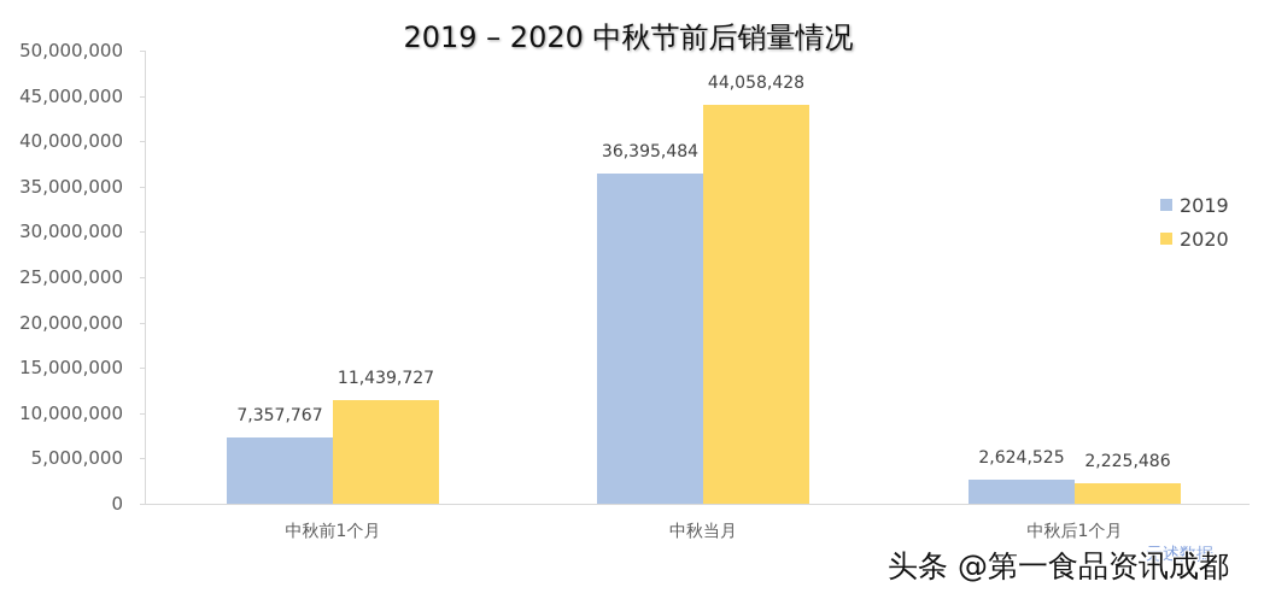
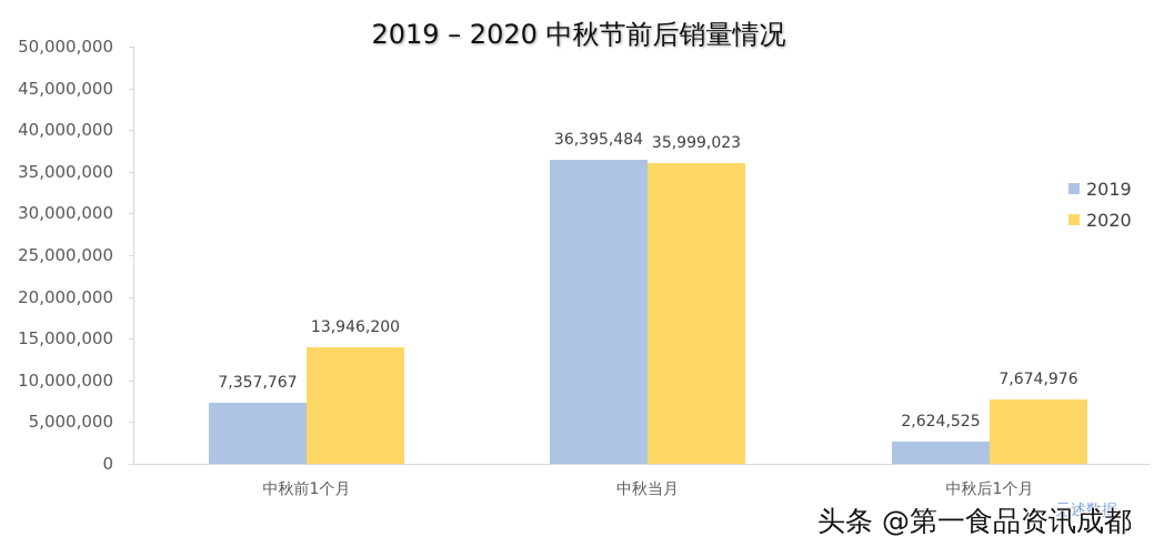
2020/中秋前1个月: 11,439,727 -> 13,946,200
2020/中秋当月: 44,058,428 -> 35,999,023
2020/中秋后1个月: 2,225,486 -> 7,674,976
